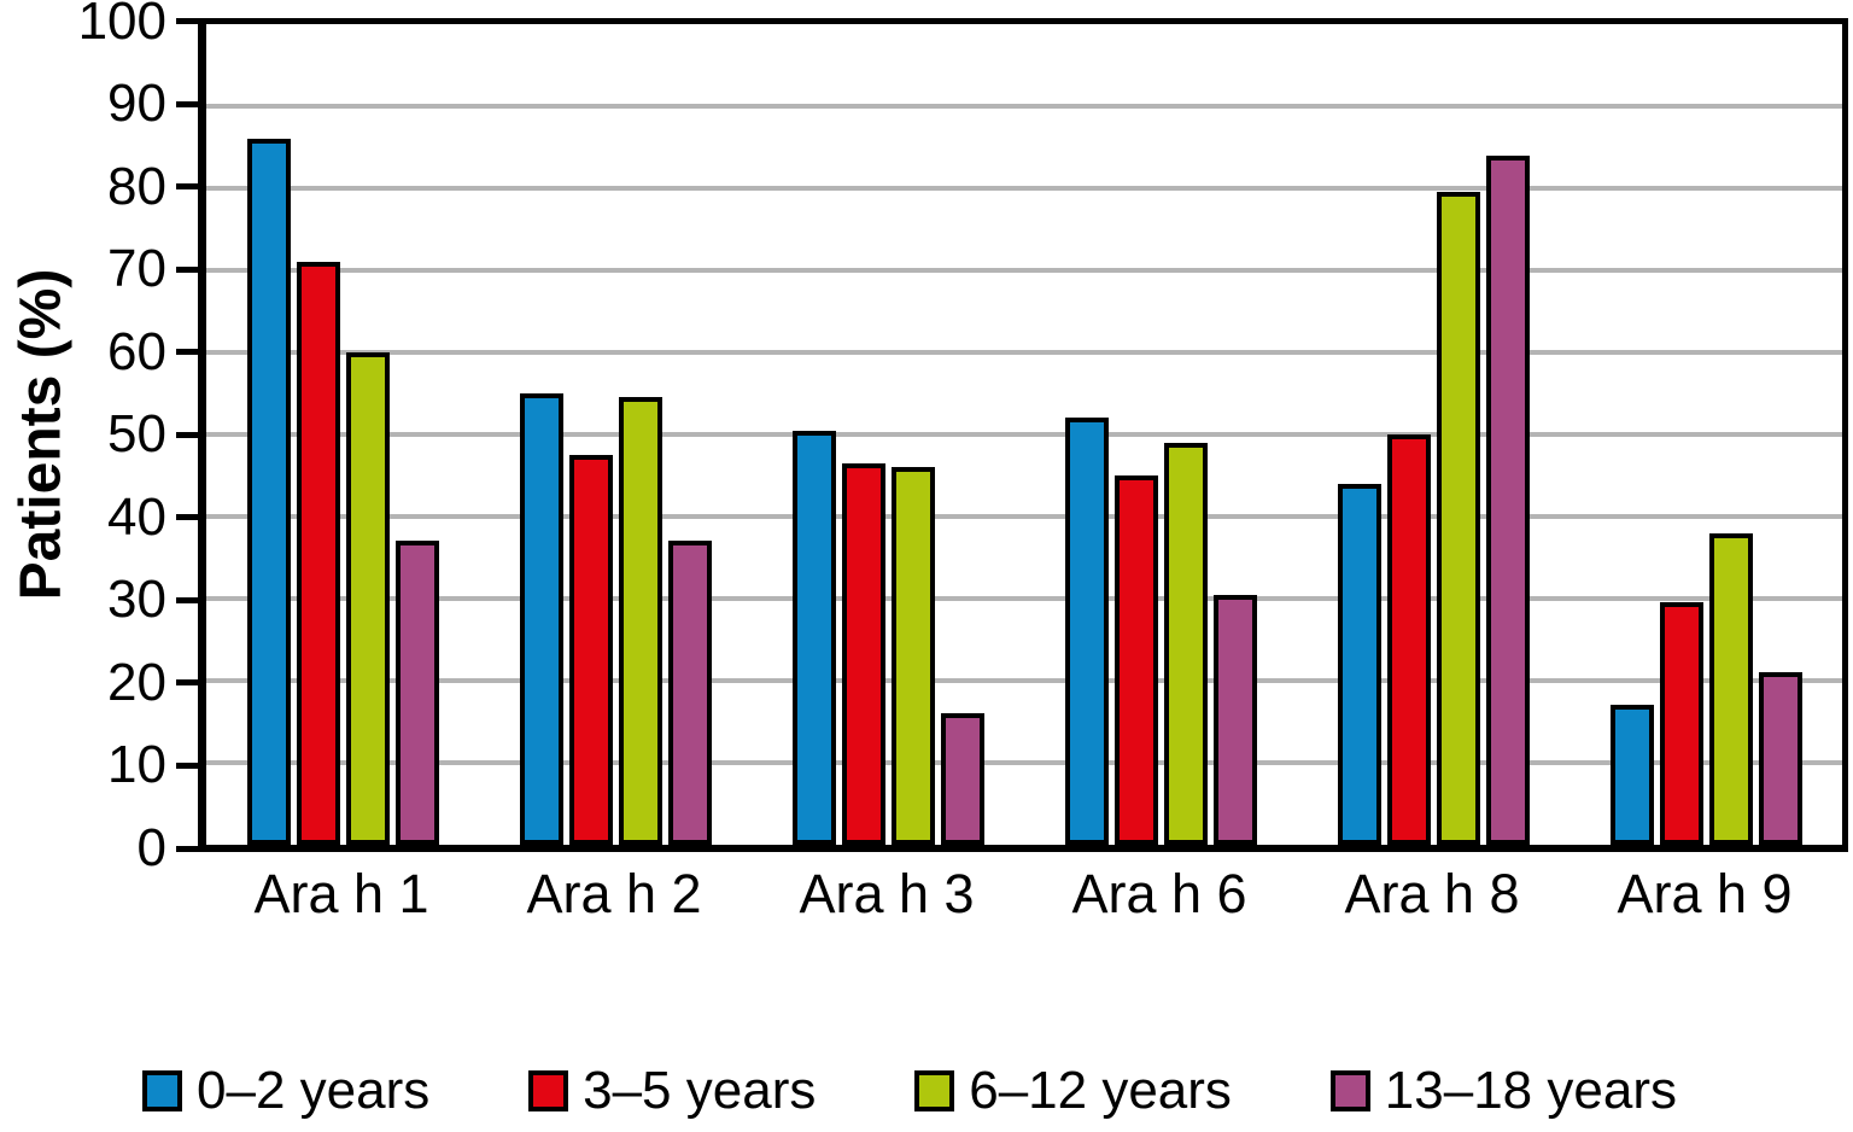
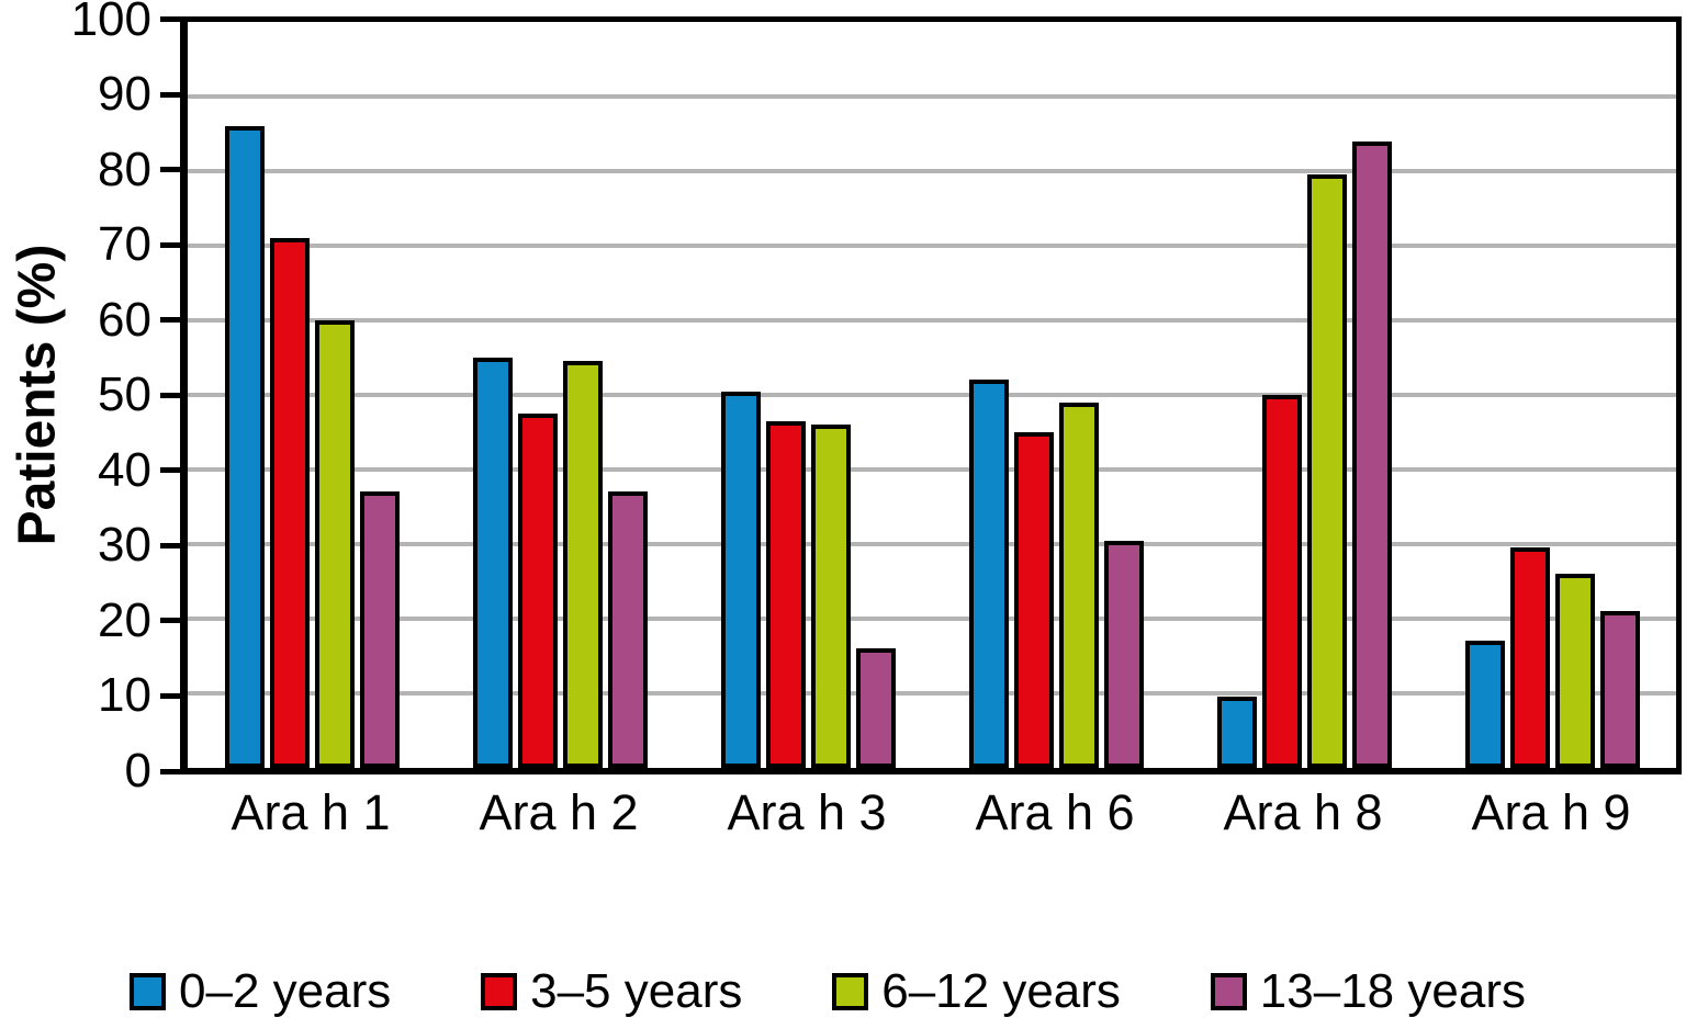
0–2 years/Ara h 8: 44 -> 10
6–12 years/Ara h 9: 38 -> 26
